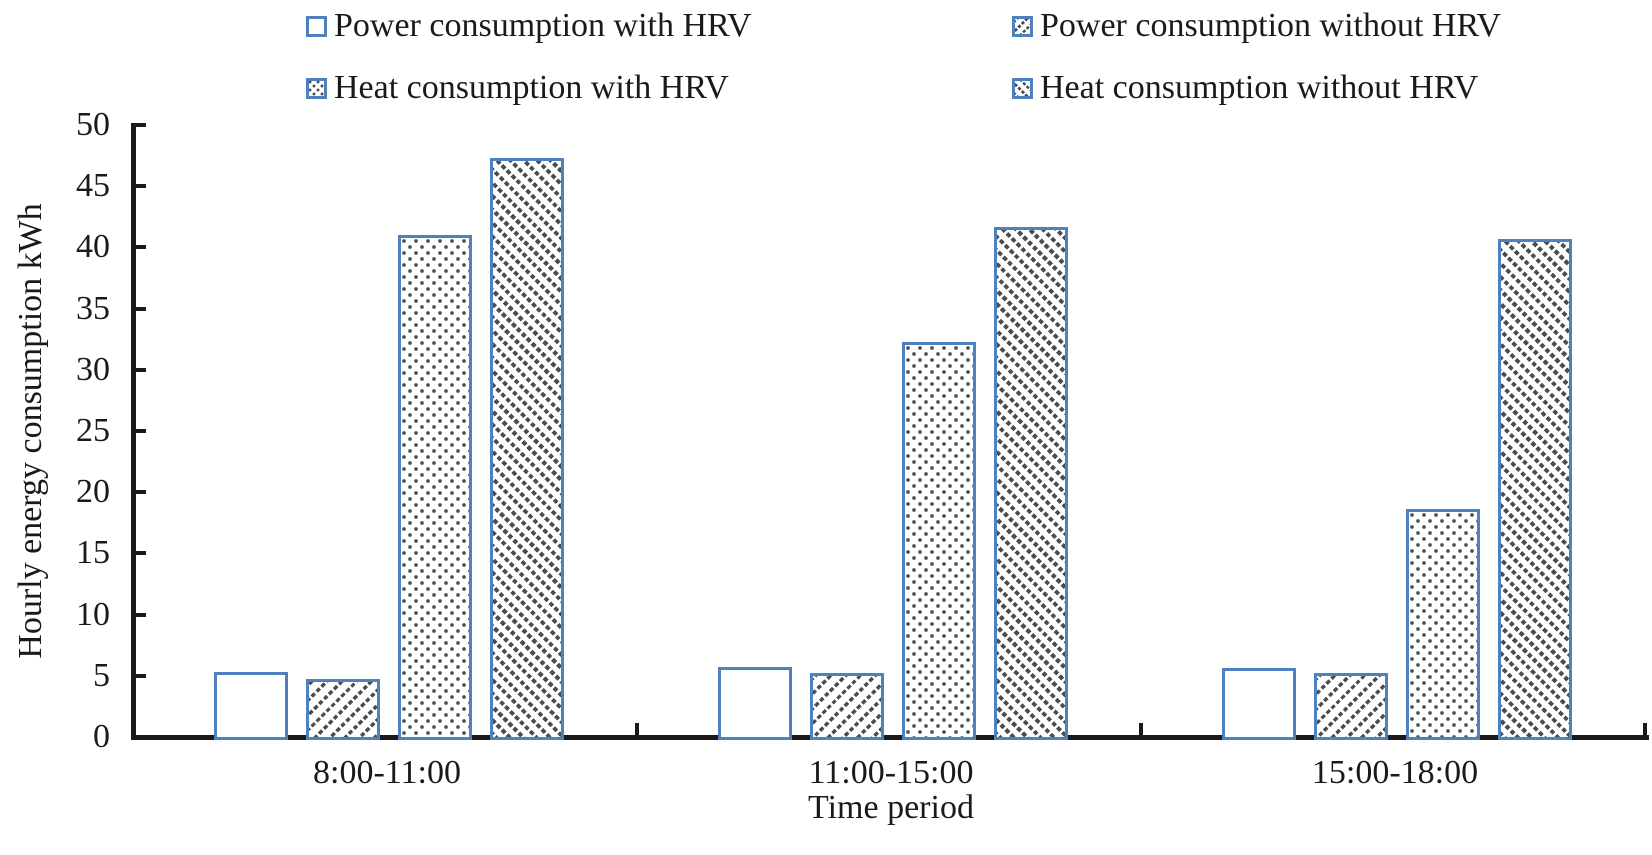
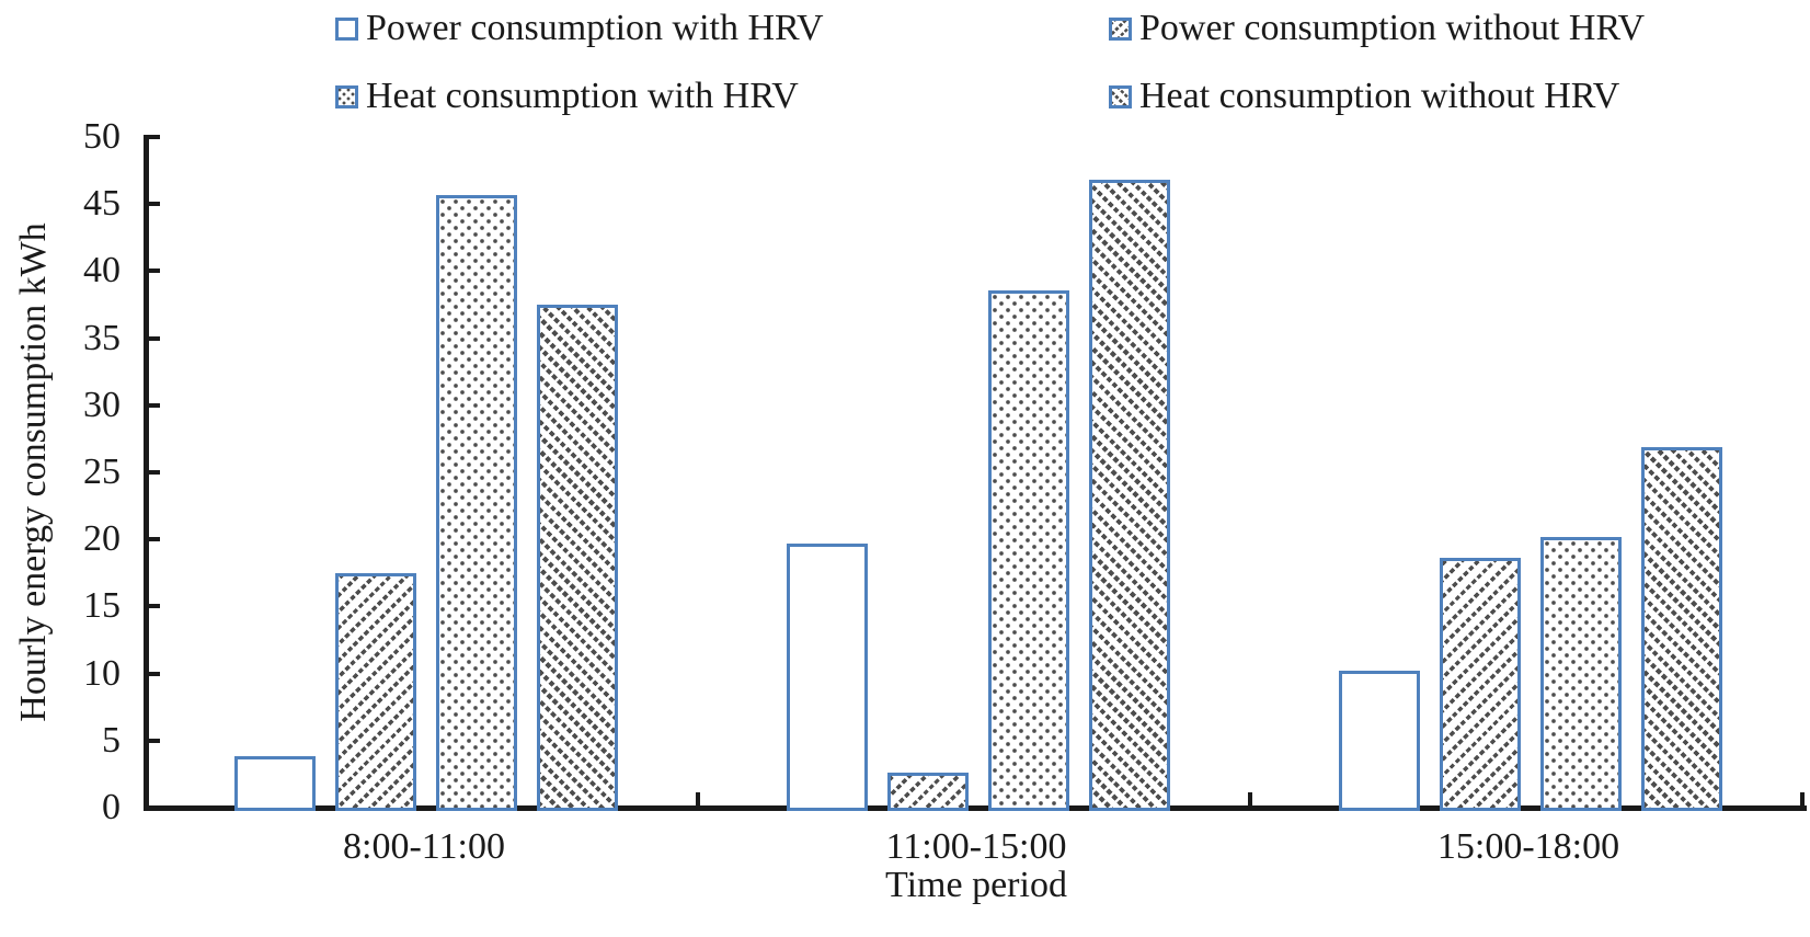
Power consumption with HRV/8:00-11:00: 5.3 -> 3.8
Power consumption without HRV/8:00-11:00: 4.7 -> 17.5
Heat consumption with HRV/8:00-11:00: 41.0 -> 45.7
Heat consumption without HRV/8:00-11:00: 47.3 -> 37.5
Power consumption with HRV/11:00-15:00: 5.7 -> 19.7
Power consumption without HRV/11:00-15:00: 5.2 -> 2.6
Heat consumption with HRV/11:00-15:00: 32.3 -> 38.6
Heat consumption without HRV/11:00-15:00: 41.7 -> 46.8
Power consumption with HRV/15:00-18:00: 5.6 -> 10.2
Power consumption without HRV/15:00-18:00: 5.2 -> 18.6
Heat consumption with HRV/15:00-18:00: 18.6 -> 20.2
Heat consumption without HRV/15:00-18:00: 40.7 -> 26.9
